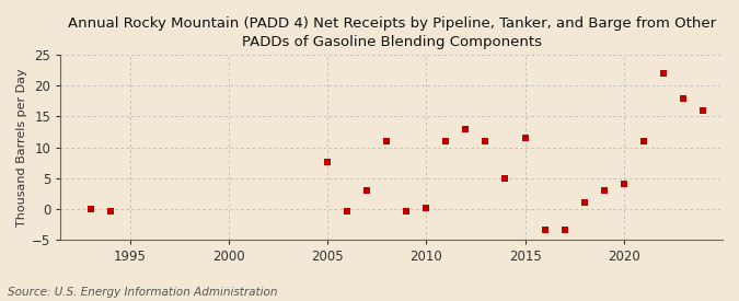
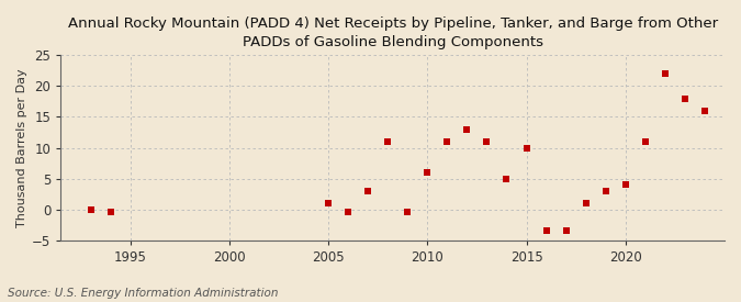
2005: 7.6 -> 1.0
2010: 0.2 -> 6.0
2015: 11.6 -> 10.0
